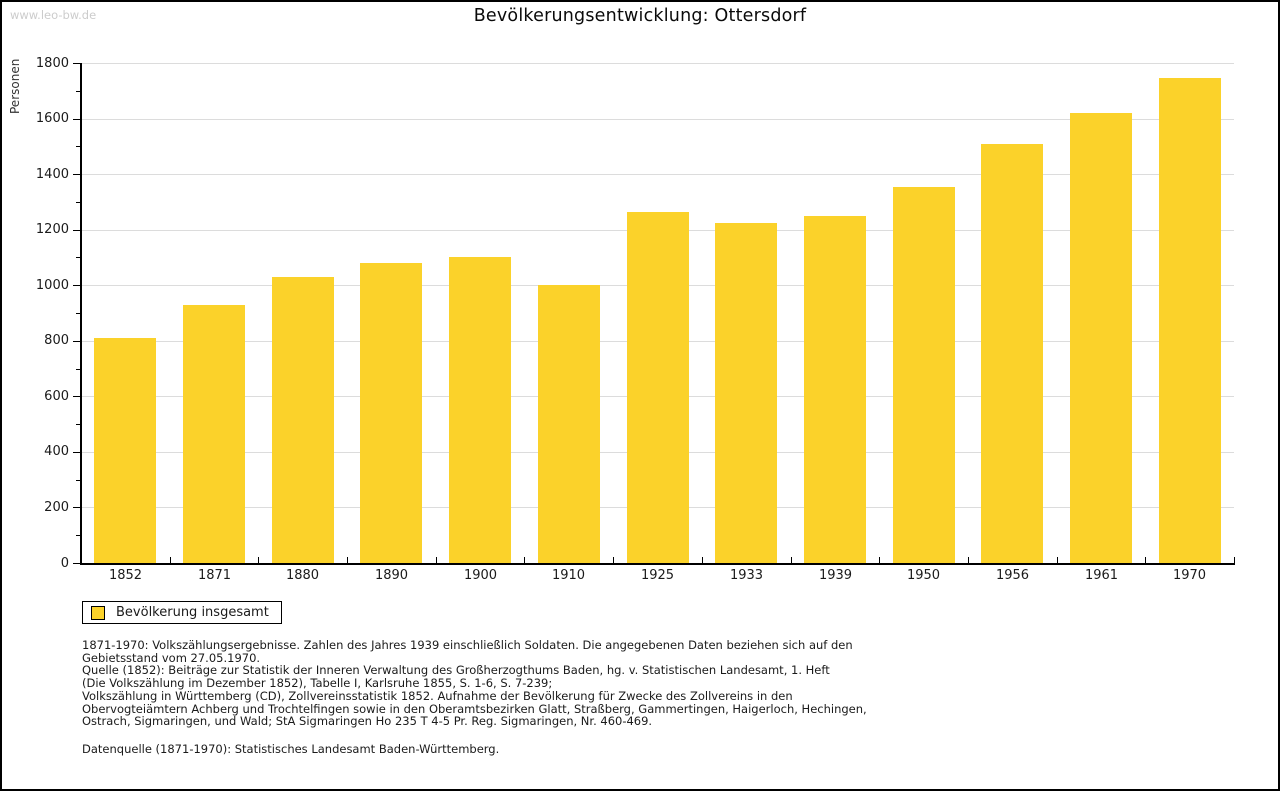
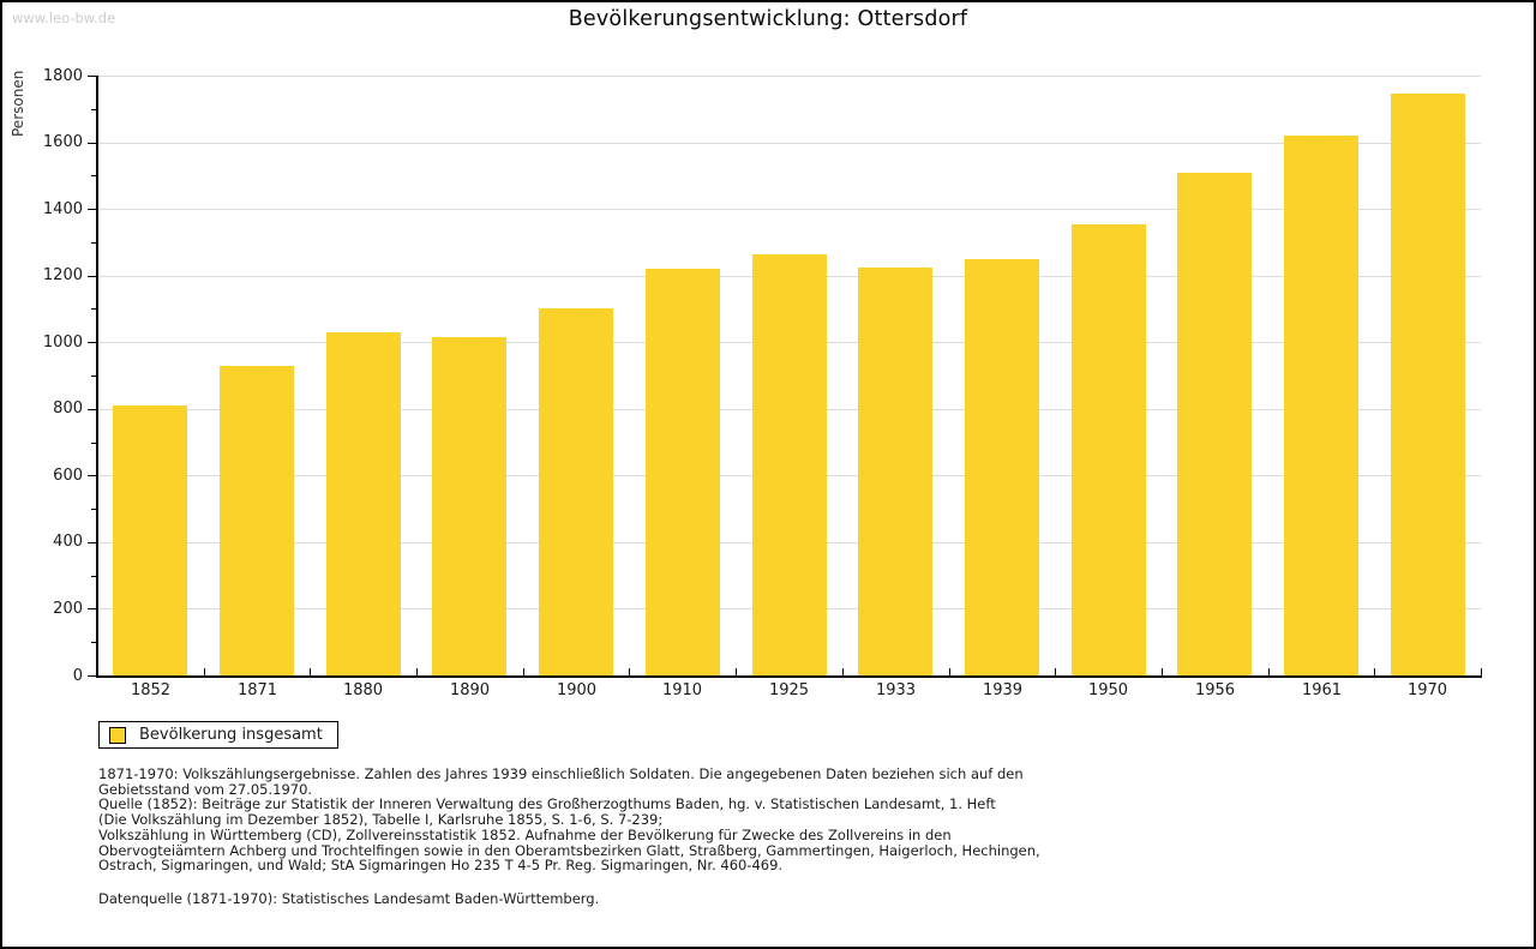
1890: 1080 -> 1010
1910: 1000 -> 1220
